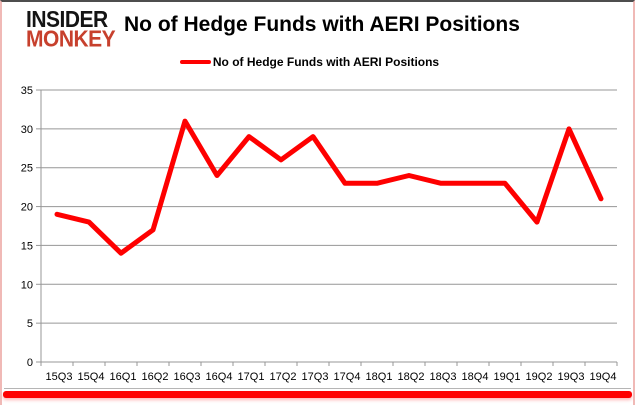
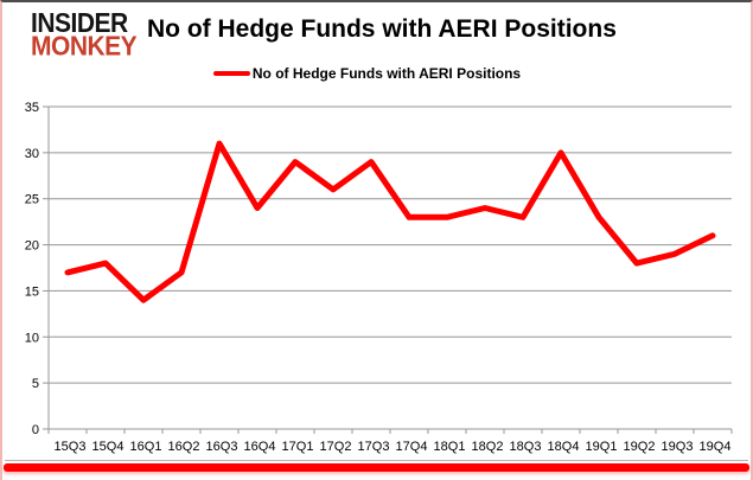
15Q3: 19 -> 17
18Q4: 23 -> 30
19Q3: 30 -> 19
